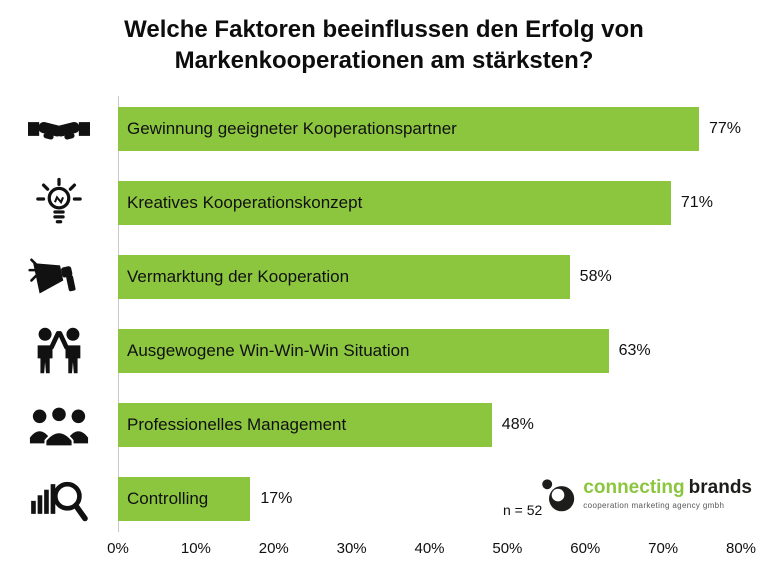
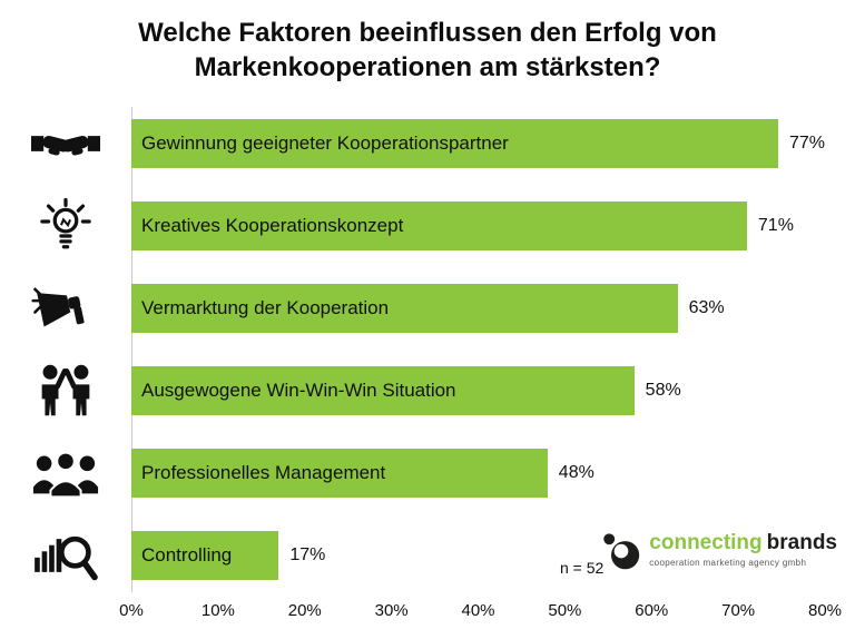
Vermarktung der Kooperation: 58% -> 63%
Ausgewogene Win-Win-Win Situation: 63% -> 58%
